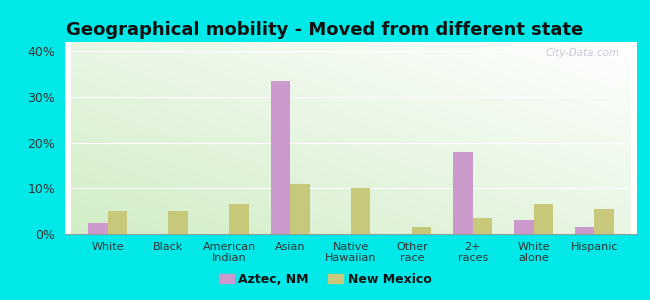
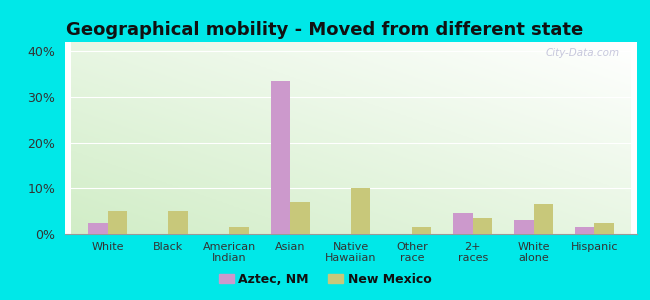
New Mexico/American Indian: 6.5% -> 1.5%
New Mexico/Asian: 11.0% -> 7.0%
Aztec, NM/2+ races: 18.0% -> 4.5%
New Mexico/Hispanic: 5.5% -> 2.5%
